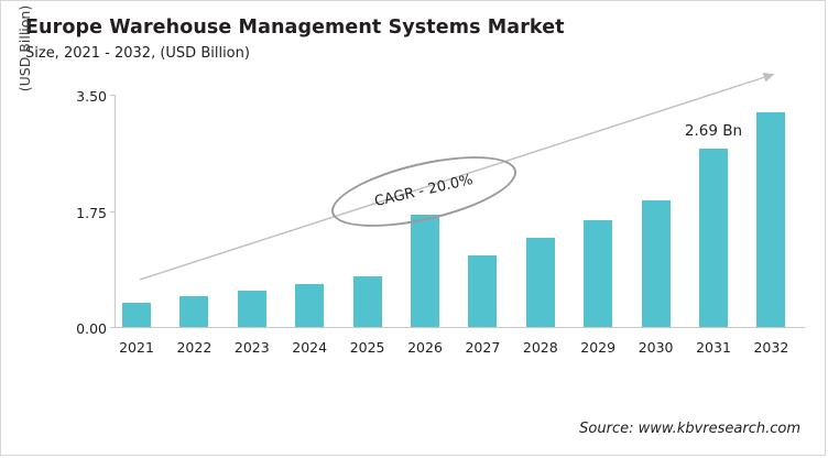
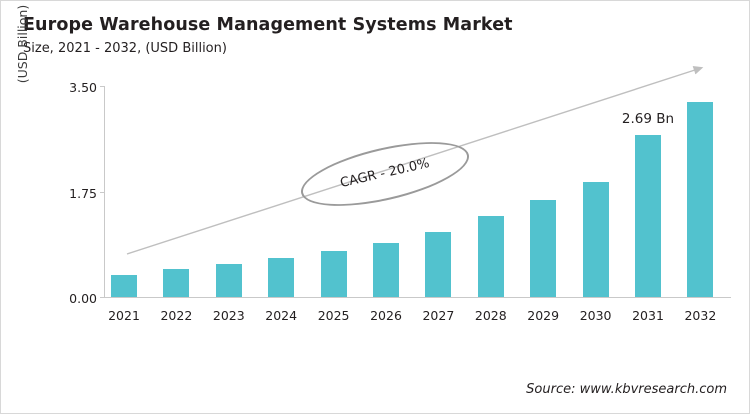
2026: 1.7 -> 0.9
